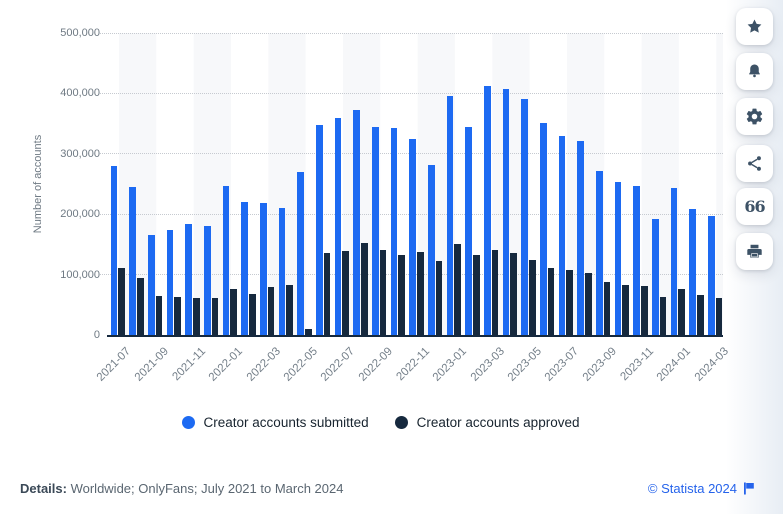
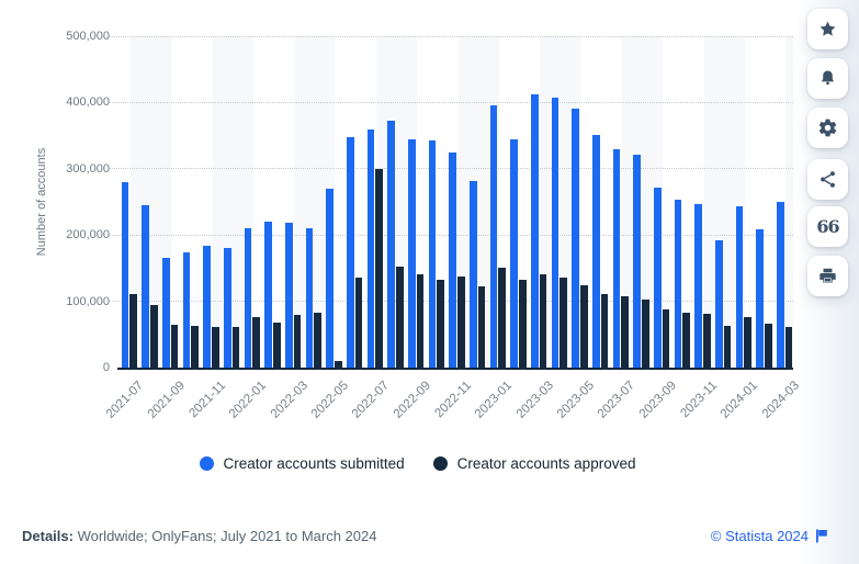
Creator accounts submitted/2022-01: 250000 -> 210000
Creator accounts approved/2022-07: 140000 -> 300000
Creator accounts submitted/2024-03: 200000 -> 250000
